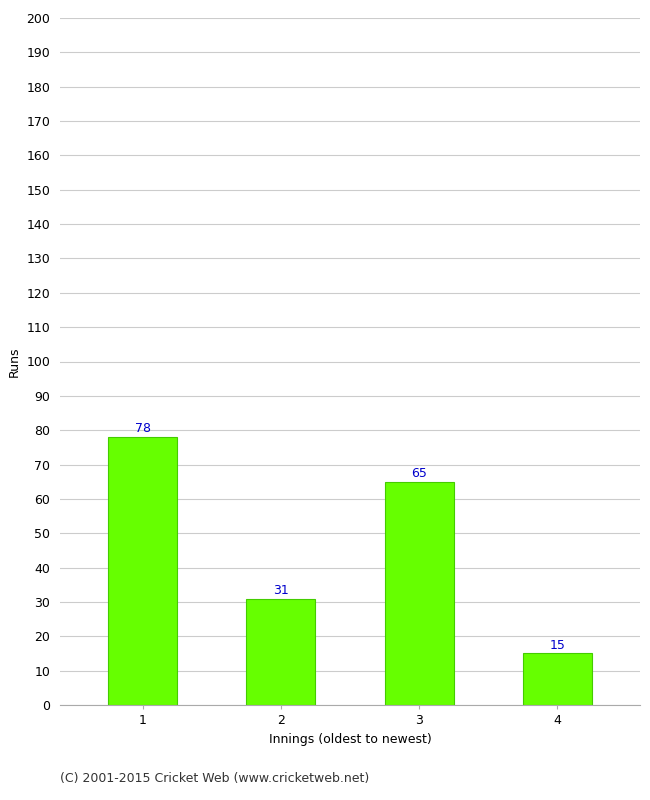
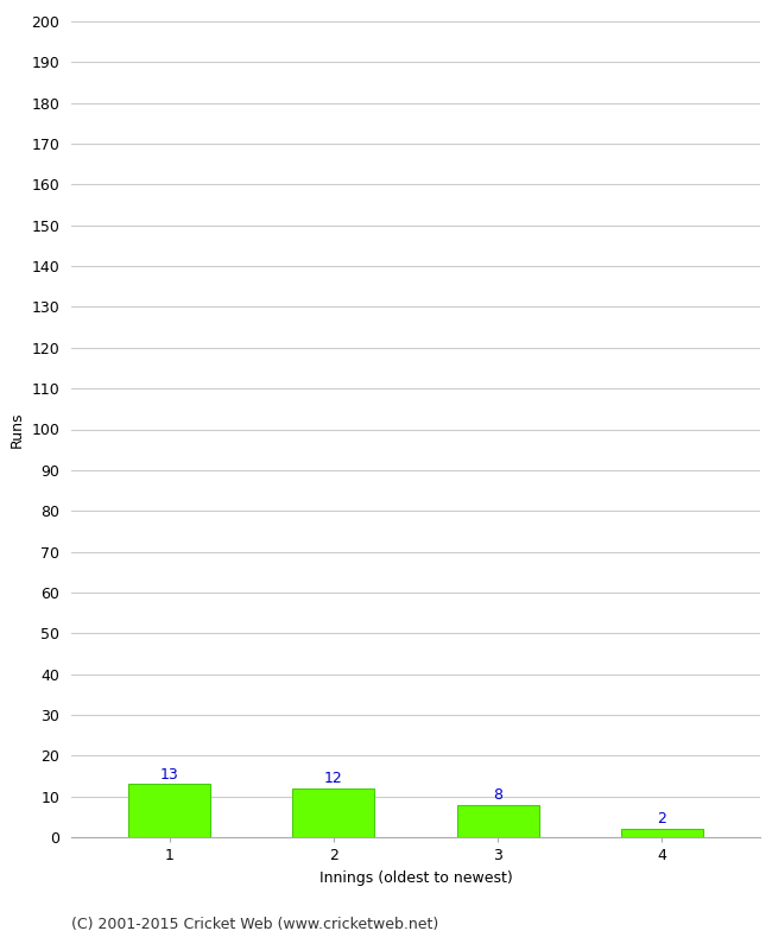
1: 78 -> 13
2: 31 -> 12
3: 65 -> 8
4: 15 -> 2
